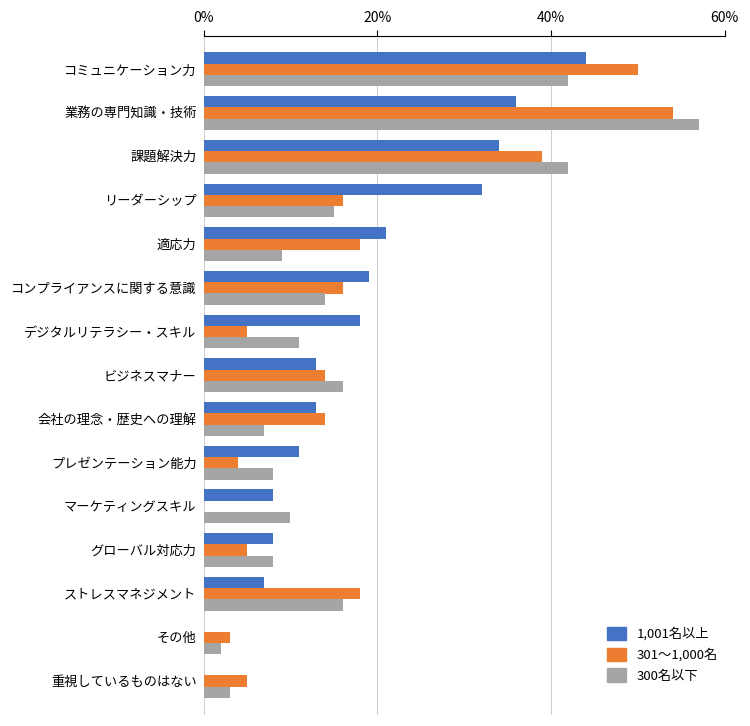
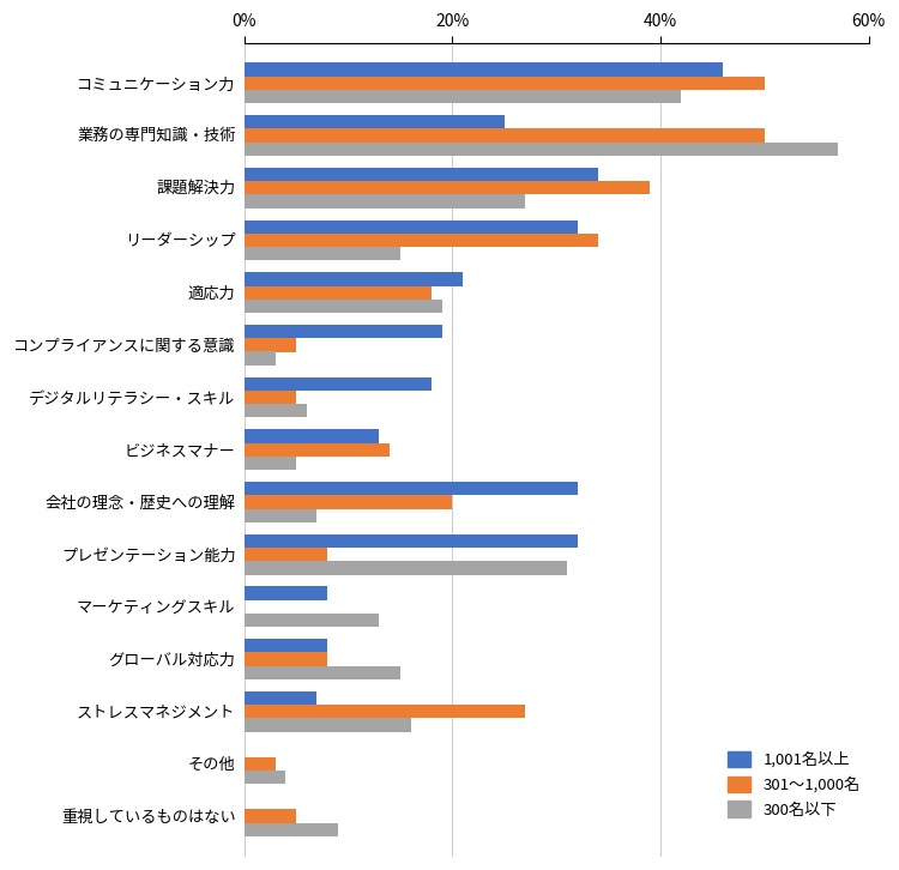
1,001名以上/コミュニケーション力: 44% -> 46%
1,001名以上/業務の専門知識・技術: 36% -> 25%
301～1,000名/業務の専門知識・技術: 54% -> 50%
300名以下/課題解決力: 42% -> 27%
301～1,000名/リーダーシップ: 16% -> 34%
300名以下/適応力: 9% -> 19%
301～1,000名/コンプライアンスに関する意識: 16% -> 5%
300名以下/コンプライアンスに関する意識: 14% -> 3%
300名以下/デジタルリテラシー・スキル: 11% -> 6%
300名以下/ビジネスマナー: 16% -> 5%
1,001名以上/会社の理念・歴史への理解: 13% -> 32%
301～1,000名/会社の理念・歴史への理解: 14% -> 20%
1,001名以上/プレゼンテーション能力: 11% -> 32%
301～1,000名/プレゼンテーション能力: 4% -> 8%
300名以下/プレゼンテーション能力: 8% -> 31%
300名以下/マーケティングスキル: 10% -> 13%
301～1,000名/グローバル対応力: 5% -> 8%
300名以下/グローバル対応力: 8% -> 15%
301～1,000名/ストレスマネジメント: 18% -> 27%
300名以下/その他: 2% -> 4%
300名以下/重視しているものはない: 3% -> 9%
